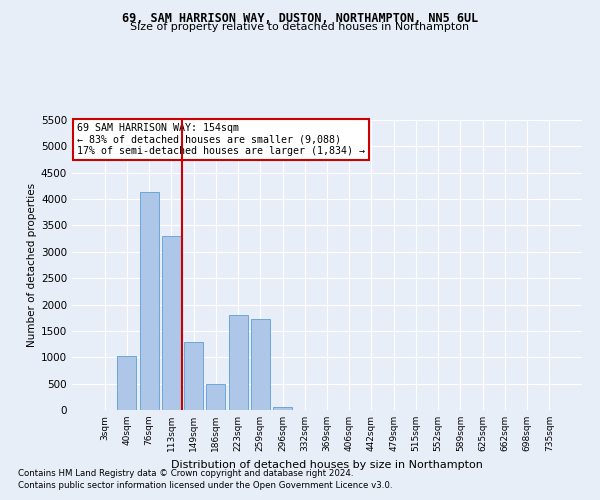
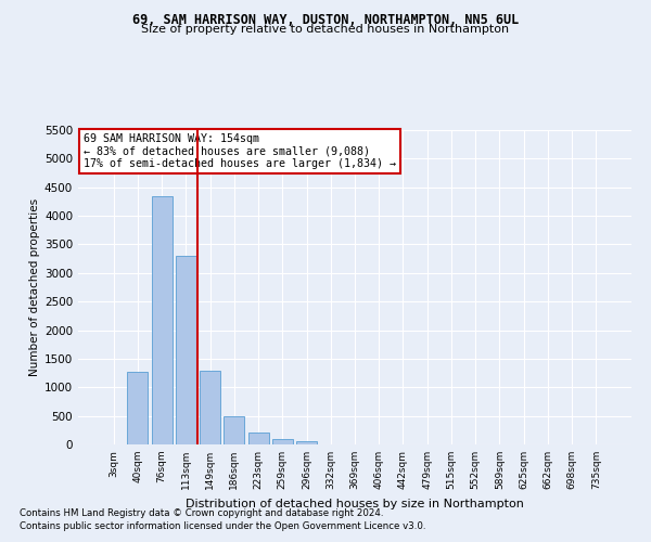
40sqm: 1020 -> 1270
76sqm: 4140 -> 4340
223sqm: 1800 -> 210
259sqm: 1720 -> 90
